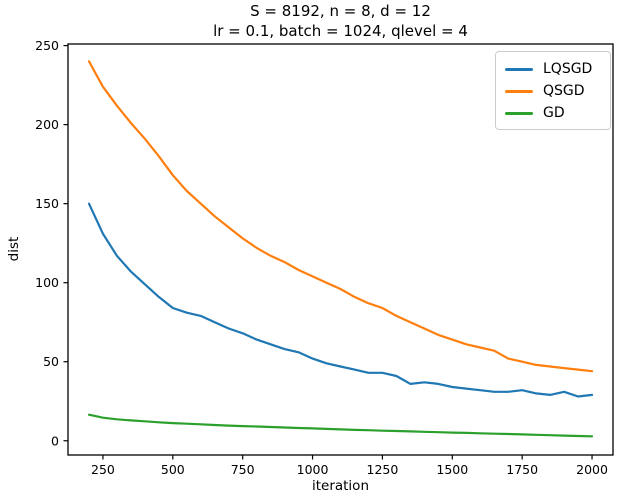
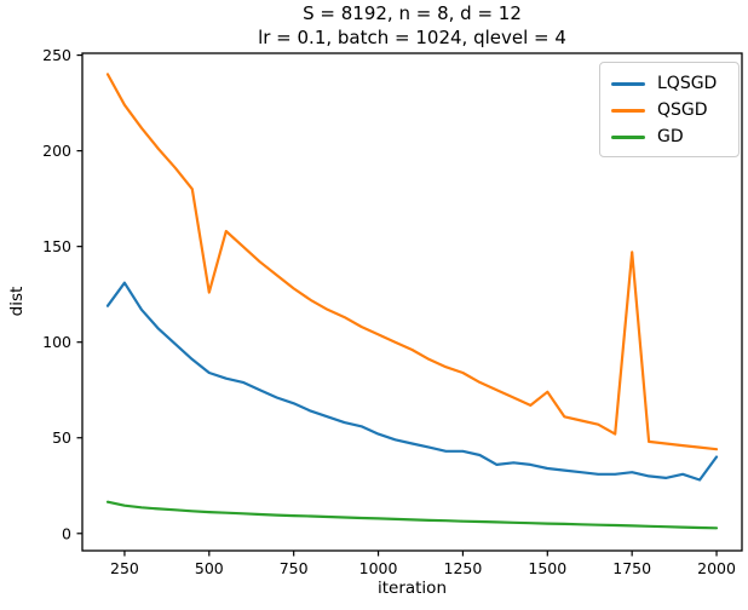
LQSGD/200: 150 -> 119
QSGD/500: 168 -> 126
QSGD/1500: 64 -> 74
QSGD/1750: 50 -> 147
LQSGD/2000: 29 -> 40
